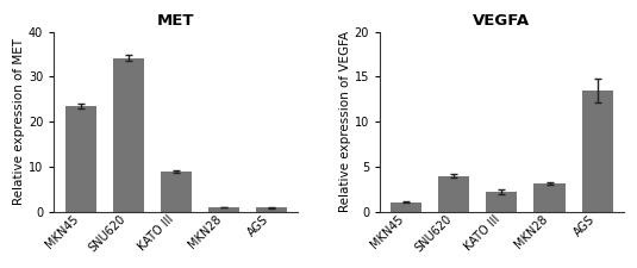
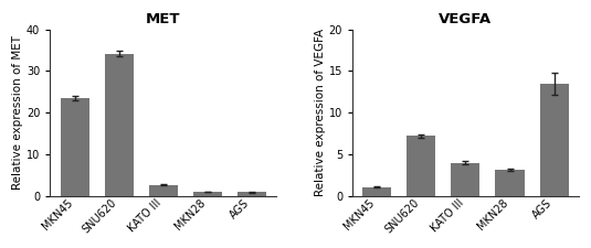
MET/KATO III: 9.0 -> 2.7
VEGFA/SNU620: 4.0 -> 7.2
VEGFA/KATO III: 2.2 -> 4.0
